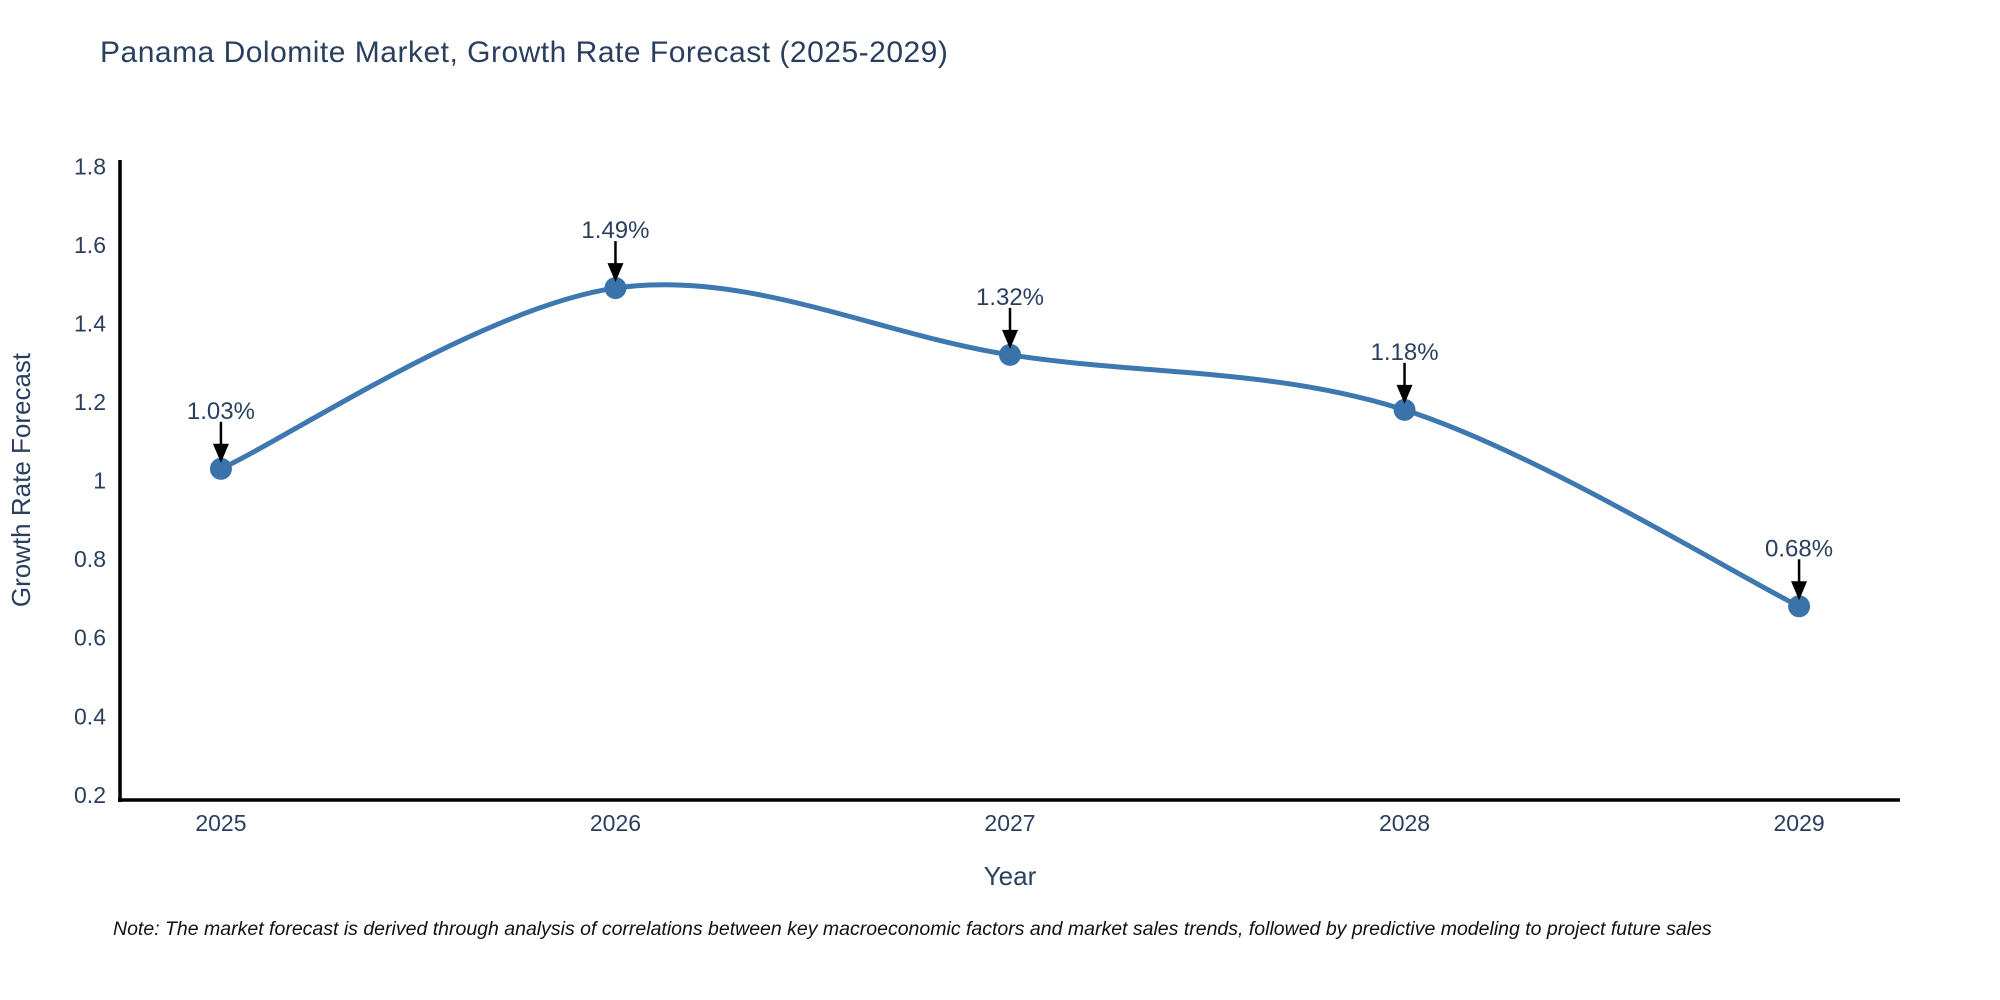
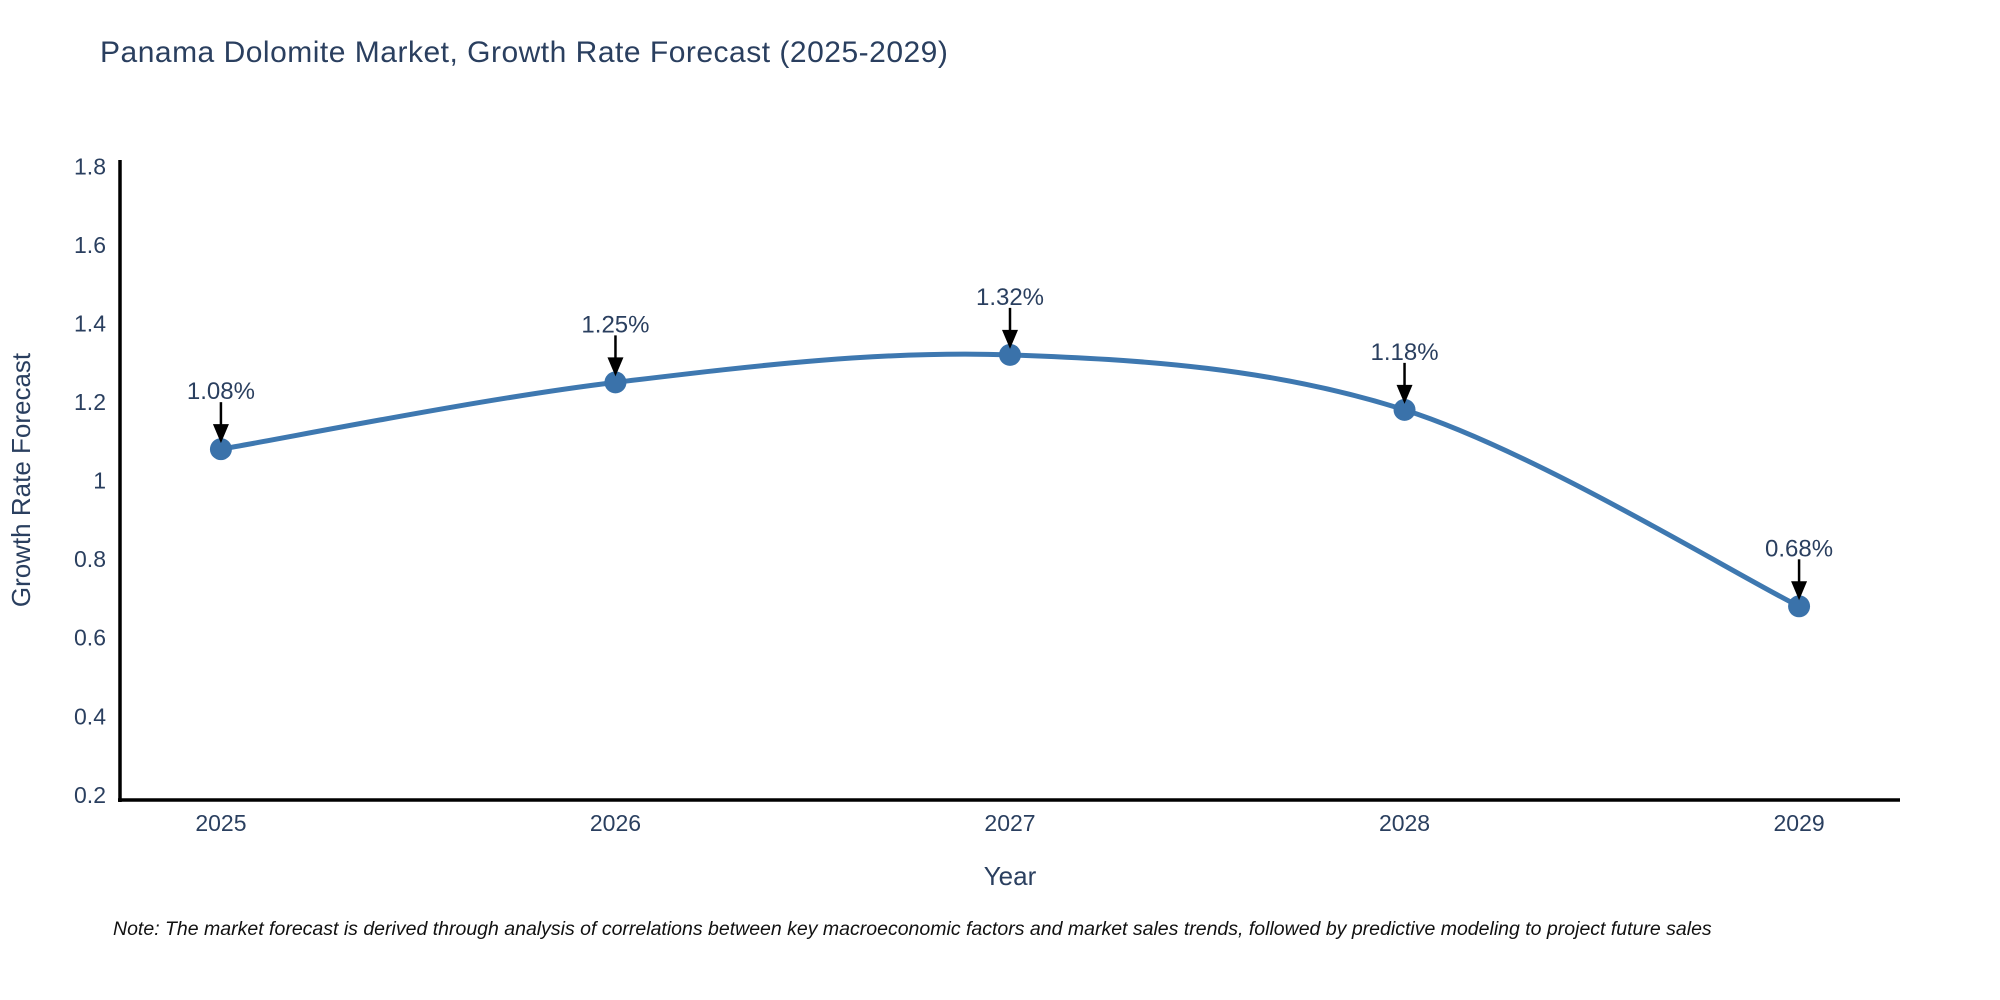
2025: 1.03% -> 1.08%
2026: 1.49% -> 1.25%
